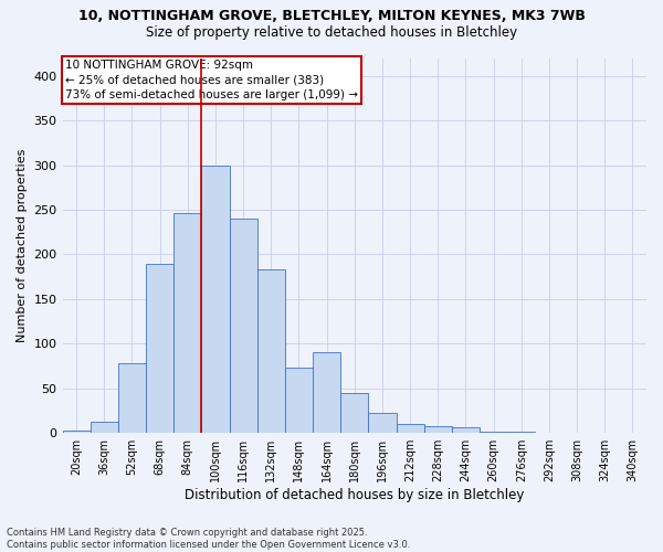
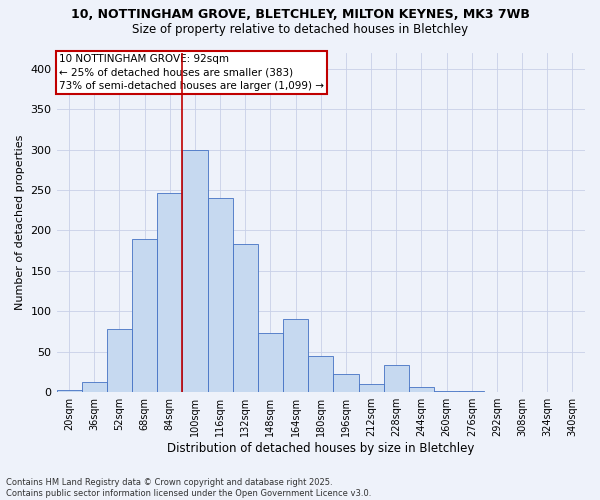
228sqm: 8 -> 34
